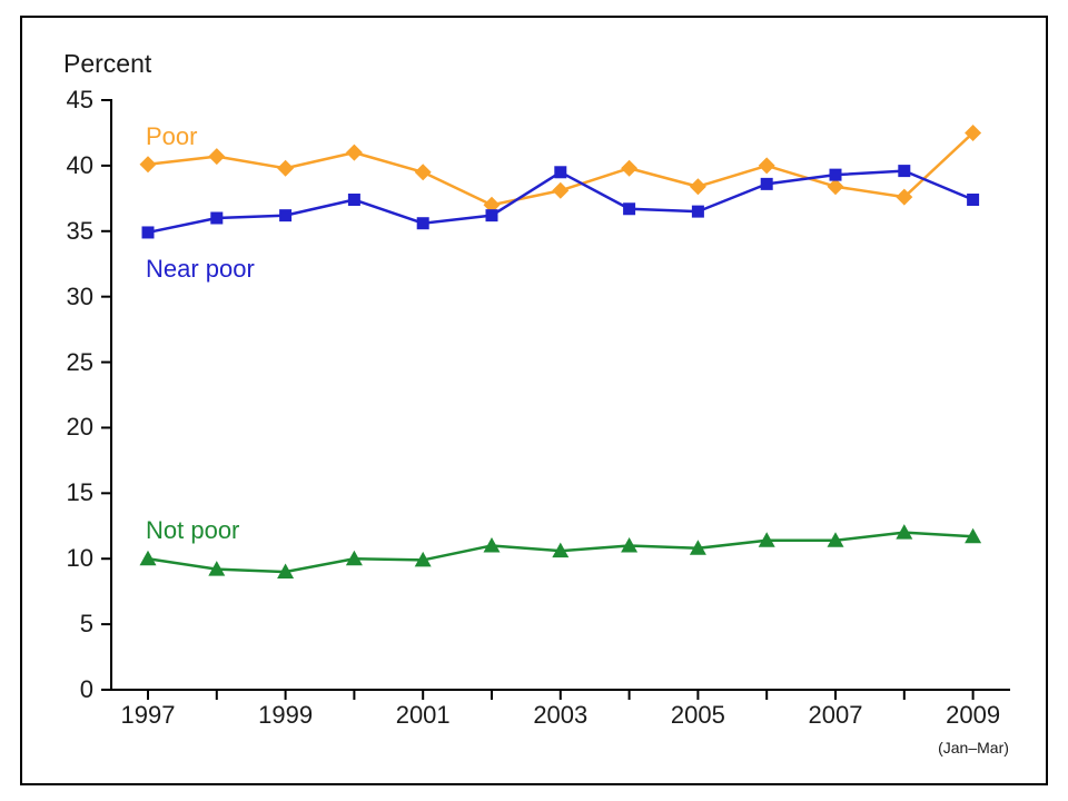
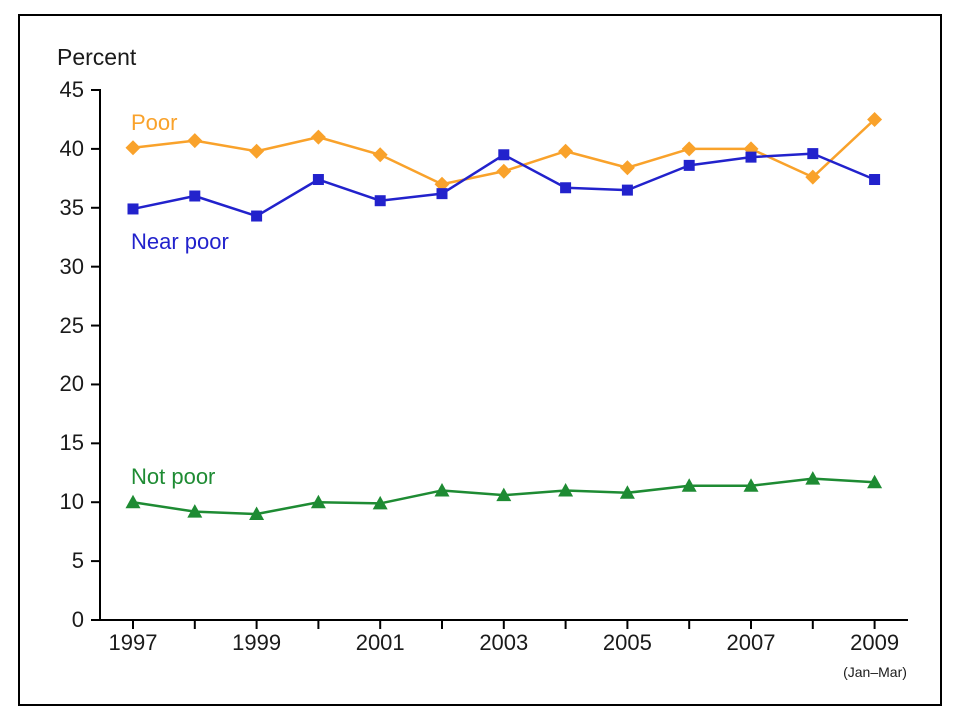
Near poor/1999: 36.2 -> 34.3
Poor/2007: 38.4 -> 40.0
